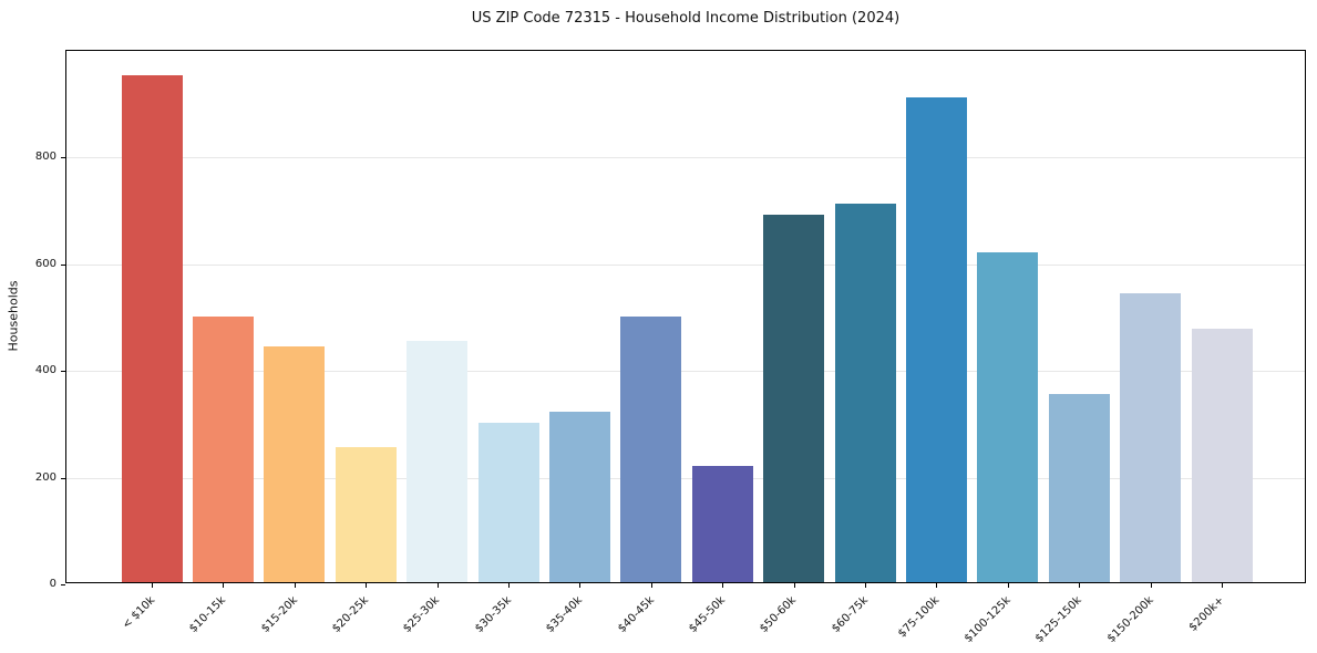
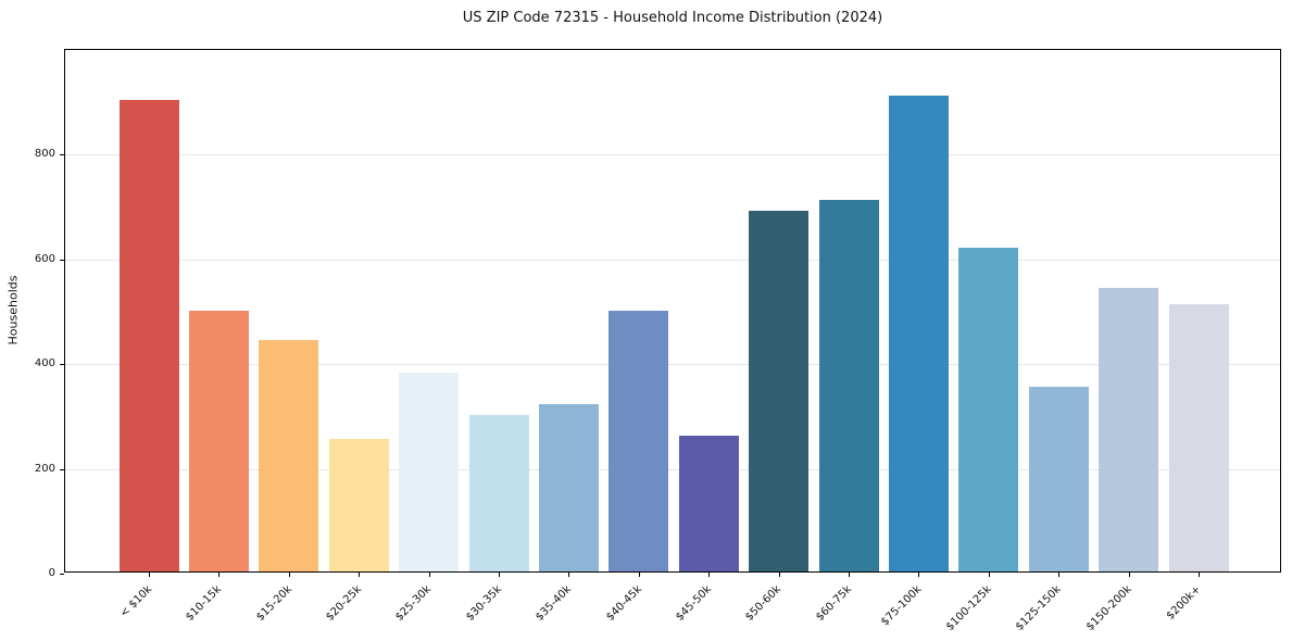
< $10k: 950 -> 900
$25-30k: 450 -> 380
$45-50k: 220 -> 260
$200k+: 480 -> 510
